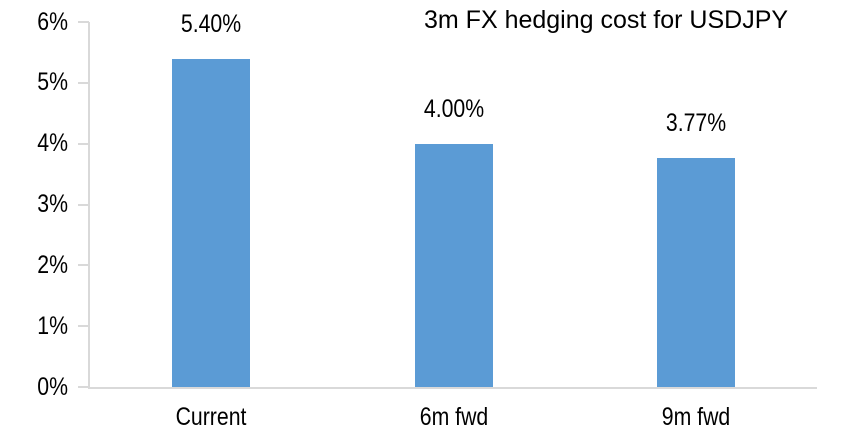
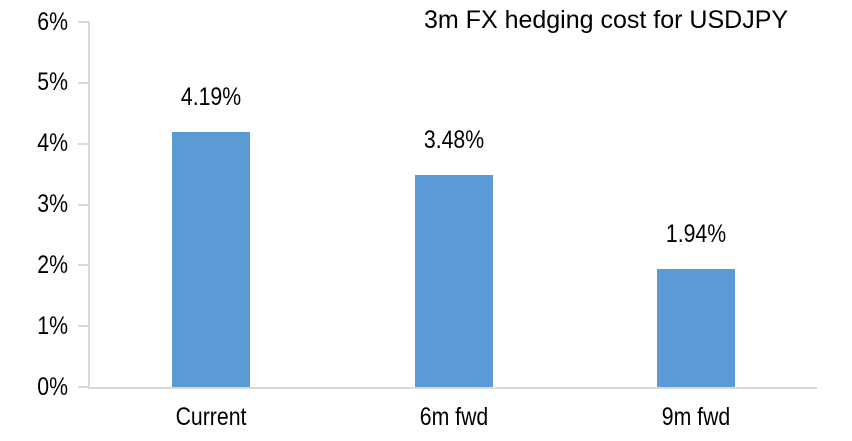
Current: 5.40% -> 4.19%
6m fwd: 4.00% -> 3.48%
9m fwd: 3.77% -> 1.94%
